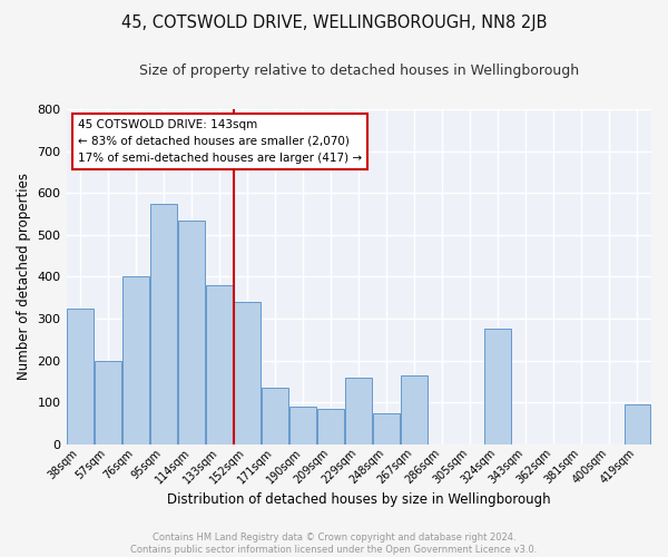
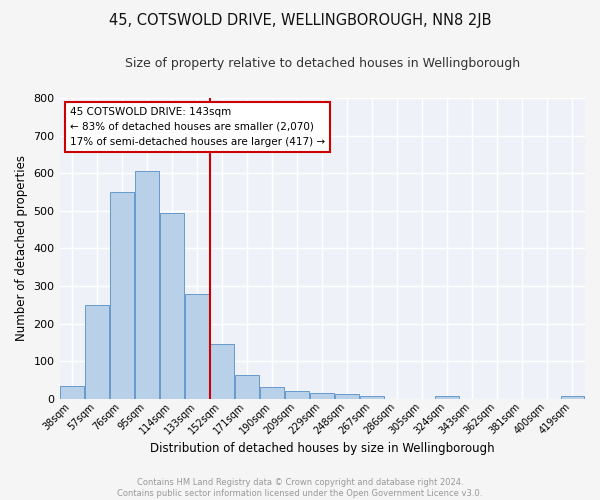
38sqm: 325 -> 35
57sqm: 200 -> 250
76sqm: 400 -> 550
95sqm: 575 -> 605
114sqm: 535 -> 493
133sqm: 380 -> 280
152sqm: 340 -> 145
171sqm: 135 -> 63
190sqm: 90 -> 30
209sqm: 85 -> 20
229sqm: 160 -> 15
248sqm: 75 -> 12
267sqm: 165 -> 8
324sqm: 275 -> 6
419sqm: 95 -> 8
